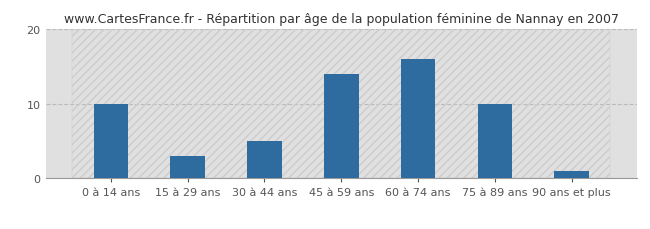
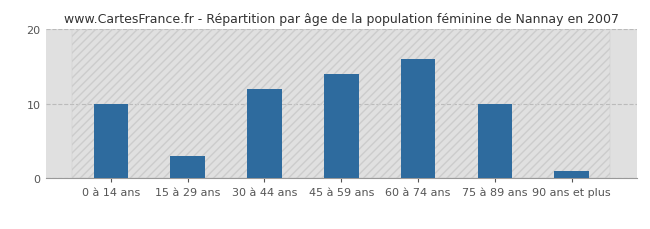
30 à 44 ans: 5 -> 12
